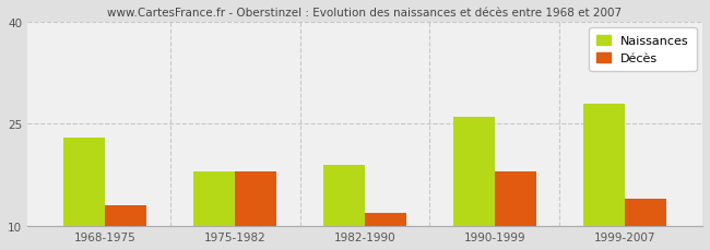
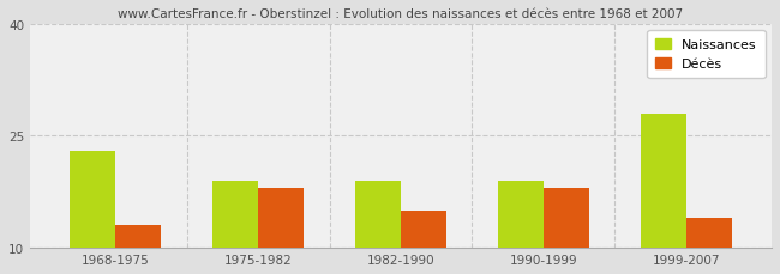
Naissances/1975-1982: 18 -> 19
Décès/1982-1990: 12 -> 15
Naissances/1990-1999: 26 -> 19
